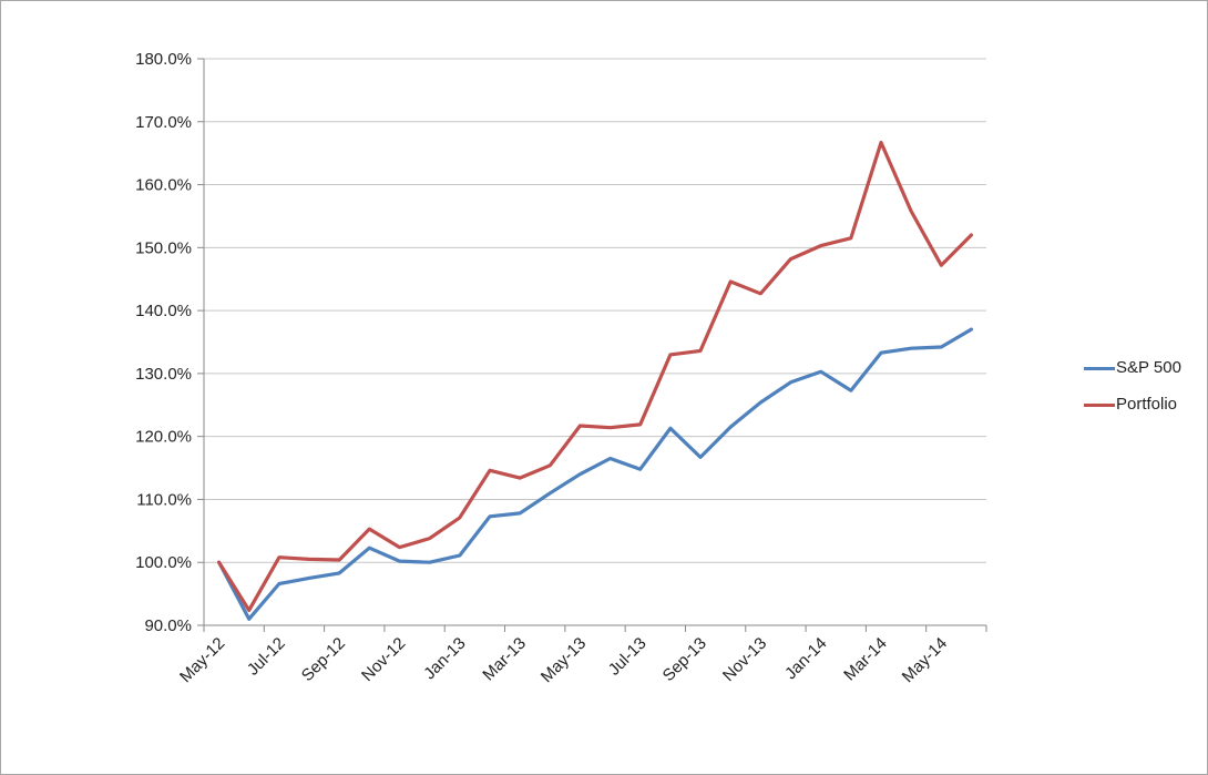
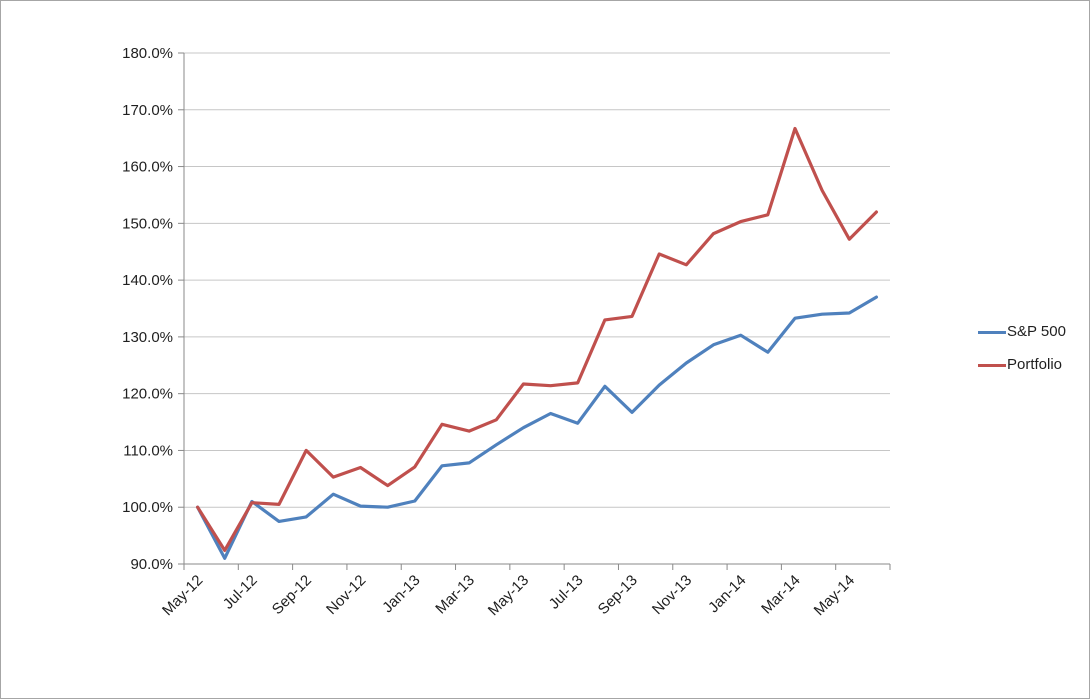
S&P 500/Jul-12: 97% -> 101%
Portfolio/Sep-12: 100% -> 110%
Portfolio/Nov-12: 102% -> 107%
